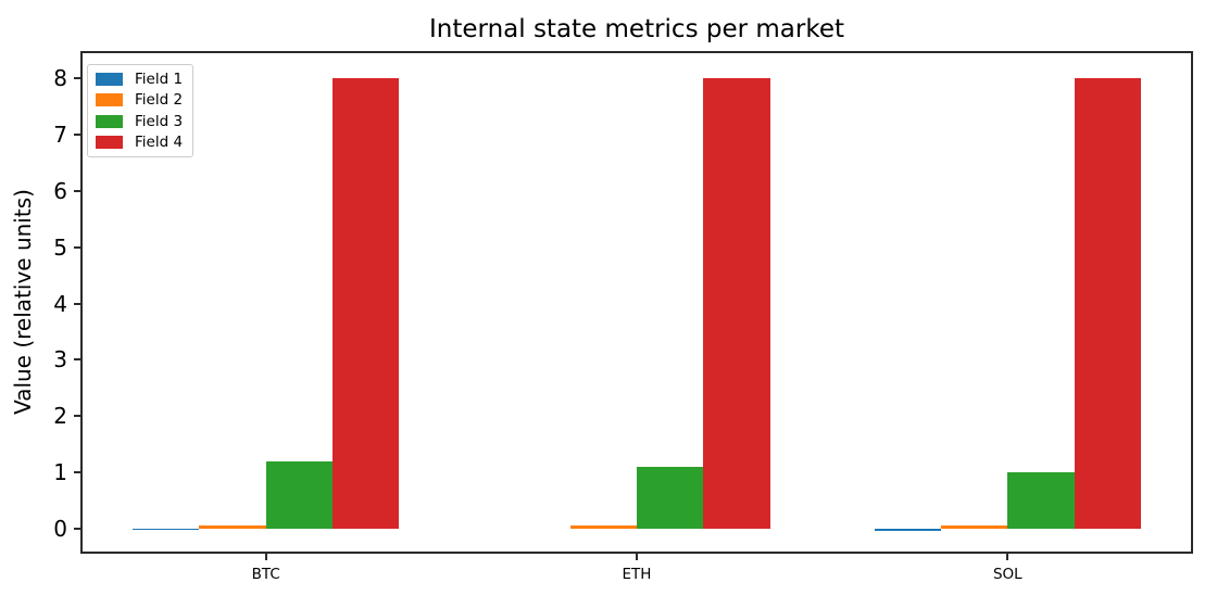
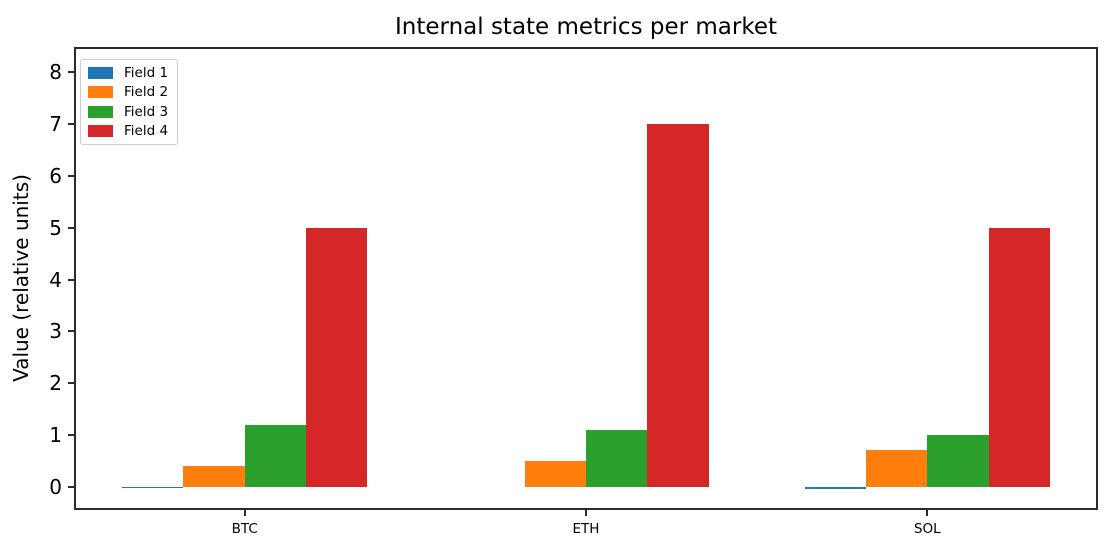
Field 2/BTC: 0.1 -> 0.4
Field 4/BTC: 8 -> 5
Field 2/ETH: 0.1 -> 0.5
Field 4/ETH: 8 -> 7
Field 2/SOL: 0.1 -> 0.7
Field 4/SOL: 8 -> 5
